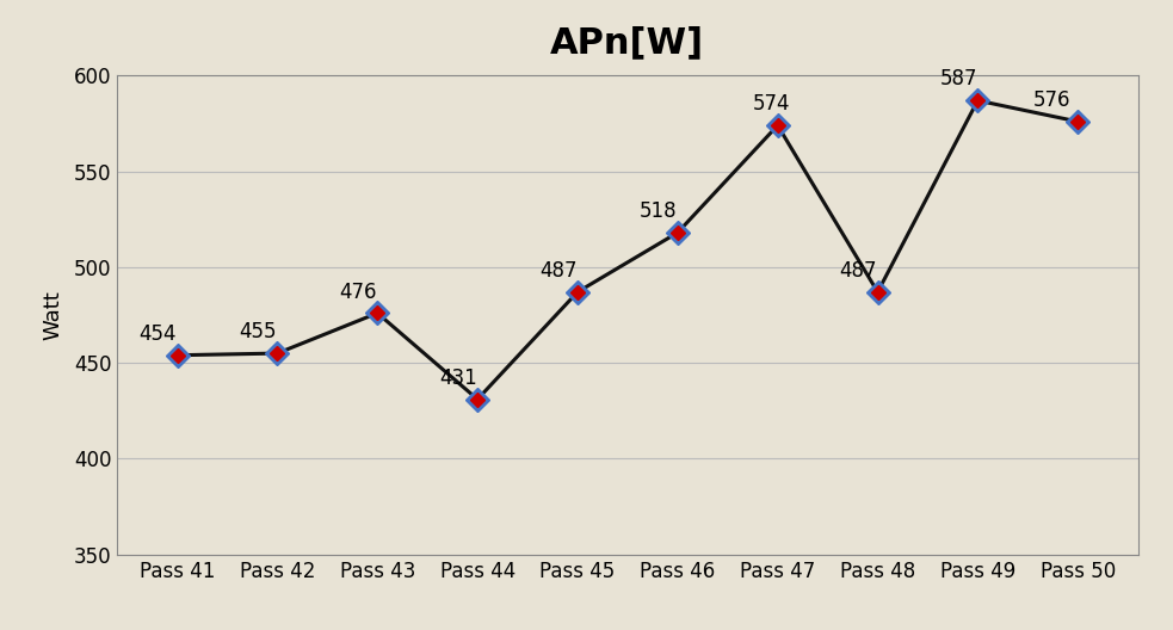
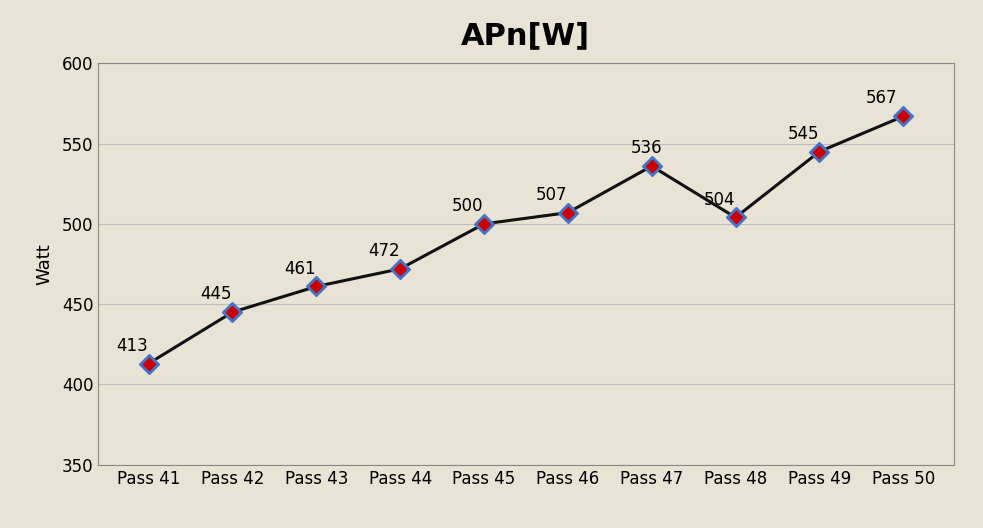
Pass 41: 454 -> 413
Pass 42: 455 -> 445
Pass 43: 476 -> 461
Pass 44: 431 -> 472
Pass 45: 487 -> 500
Pass 46: 518 -> 507
Pass 47: 574 -> 536
Pass 48: 487 -> 504
Pass 49: 587 -> 545
Pass 50: 576 -> 567
